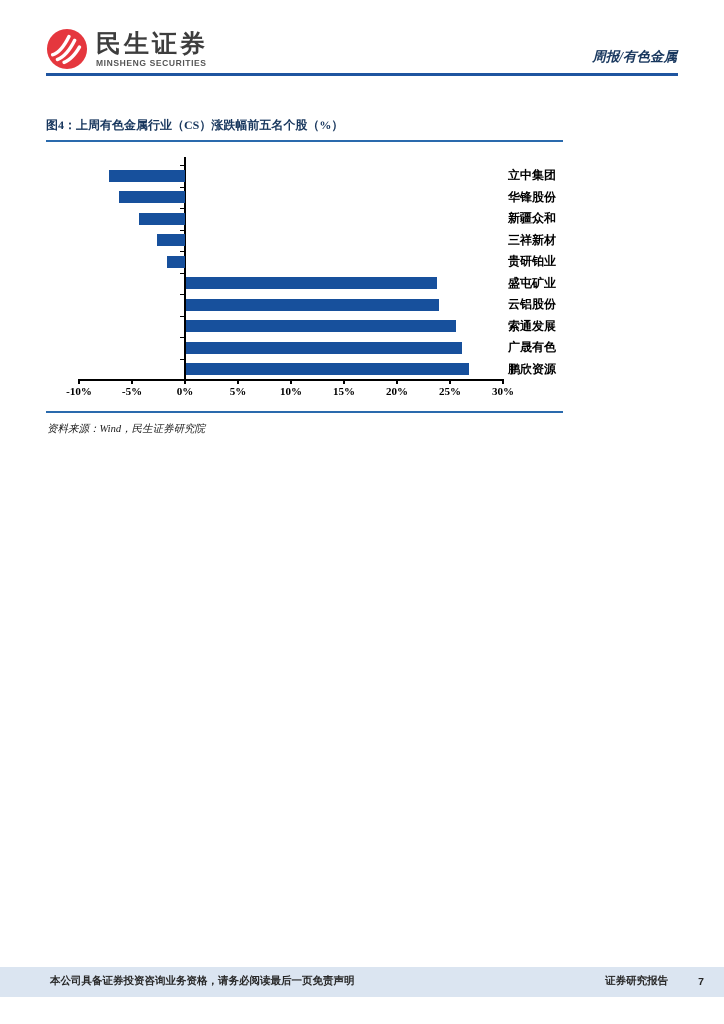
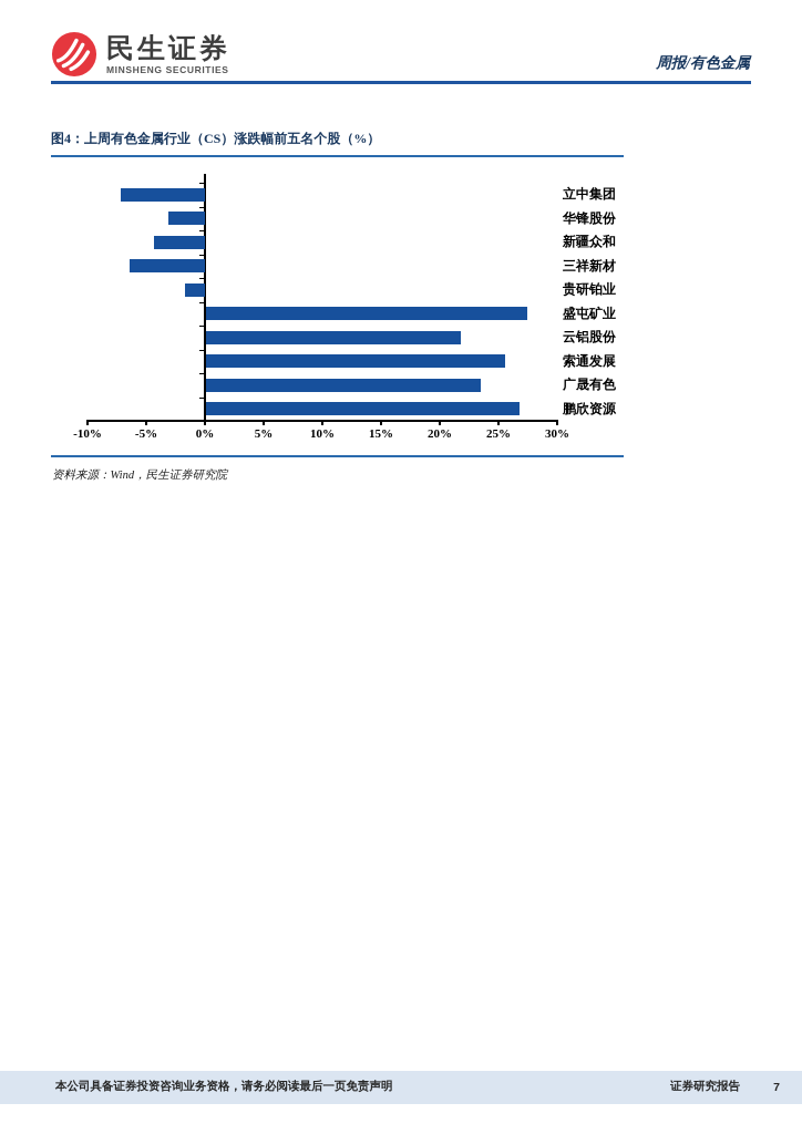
华锋股份: -6.2% -> -3.1%
三祥新材: -2.6% -> -6.4%
盛屯矿业: 23.7% -> 27.4%
云铝股份: 23.9% -> 21.7%
广晟有色: 26.0% -> 23.4%
